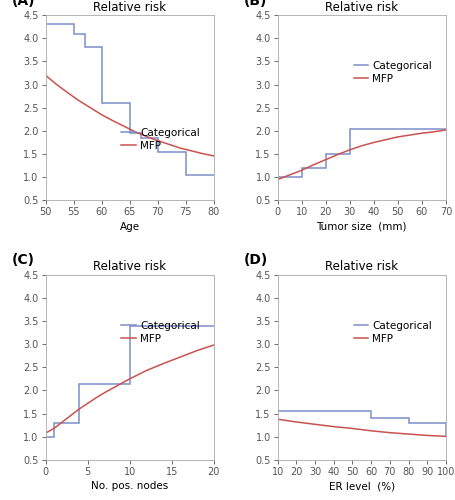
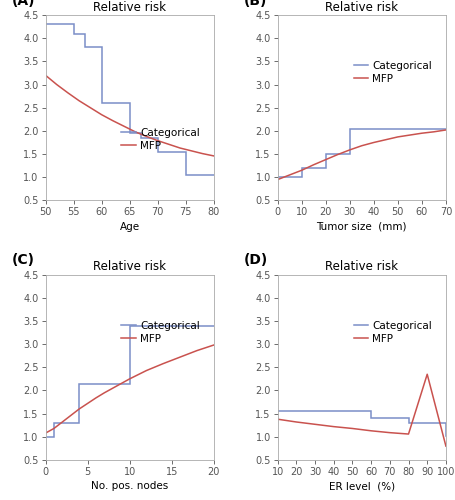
MFP/90: 1.03 -> 2.35
MFP/100: 1.01 -> 0.80
